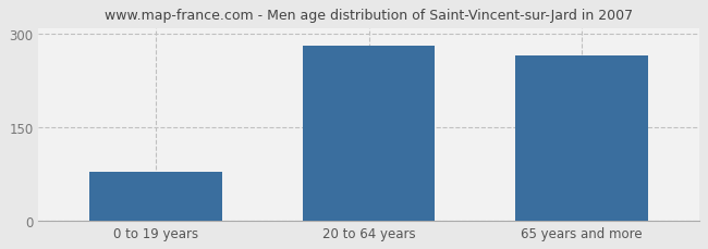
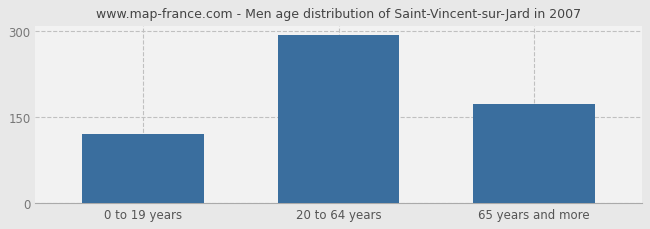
0 to 19 years: 78 -> 120
20 to 64 years: 282 -> 293
65 years and more: 266 -> 173
